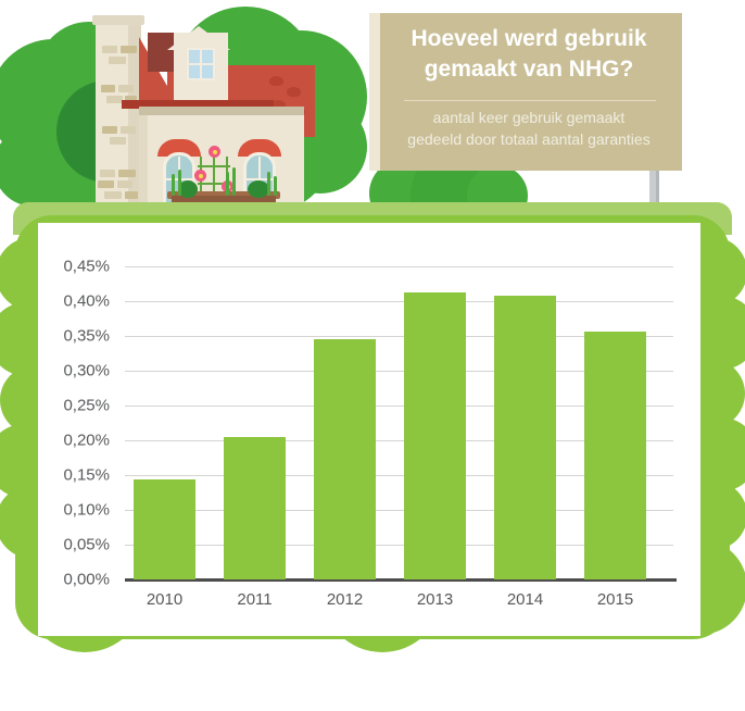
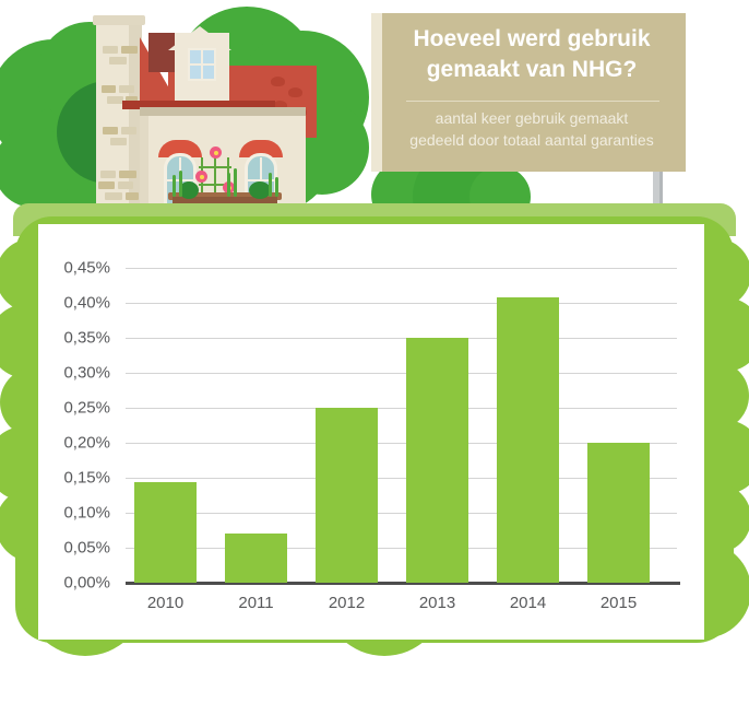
2011: 0,20% -> 0,07%
2012: 0,34% -> 0,25%
2013: 0,41% -> 0,35%
2015: 0,36% -> 0,20%
